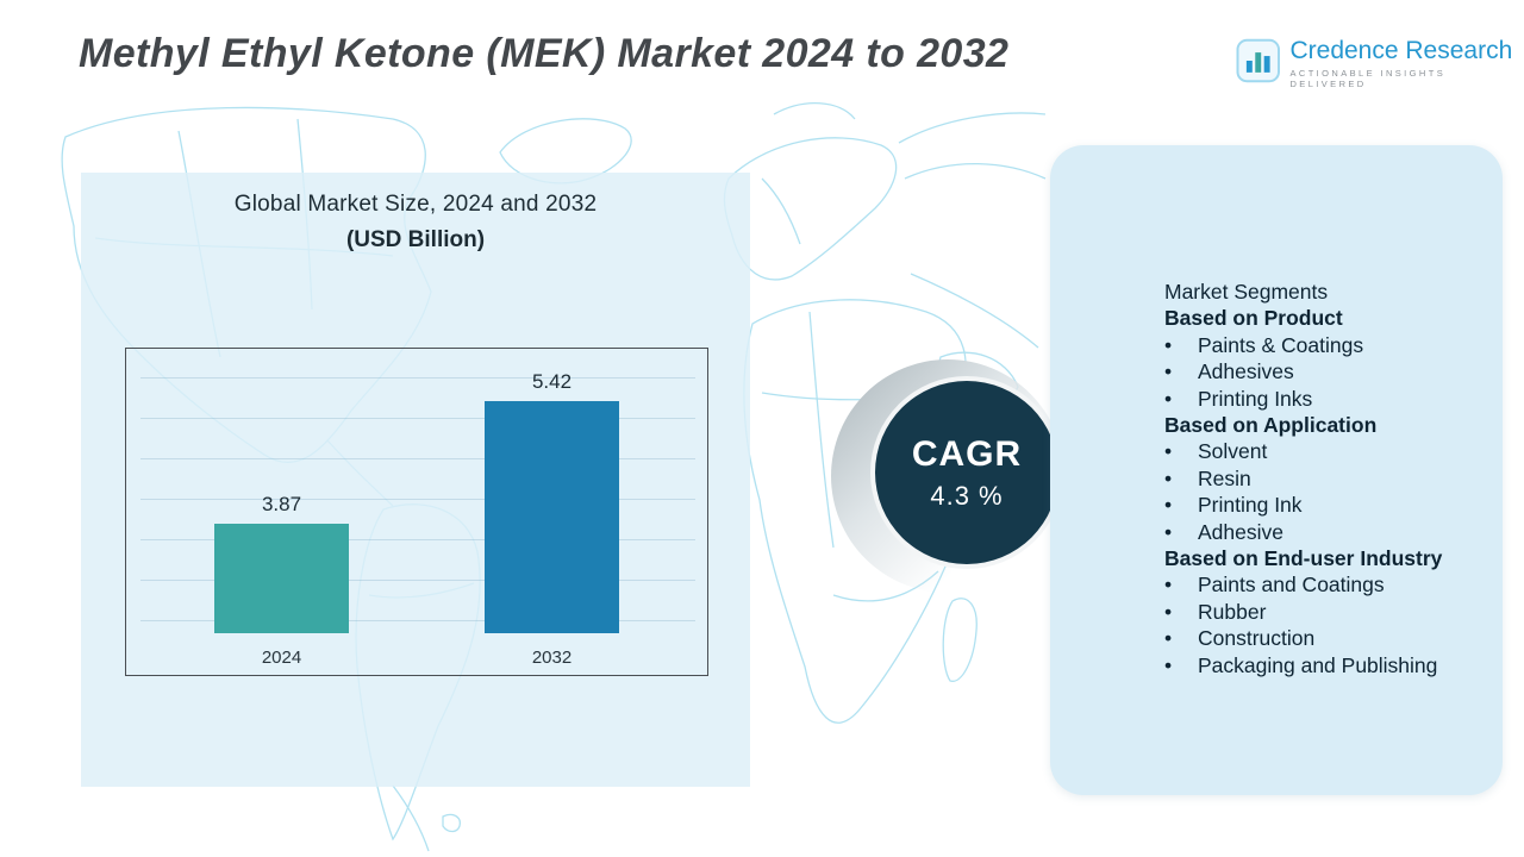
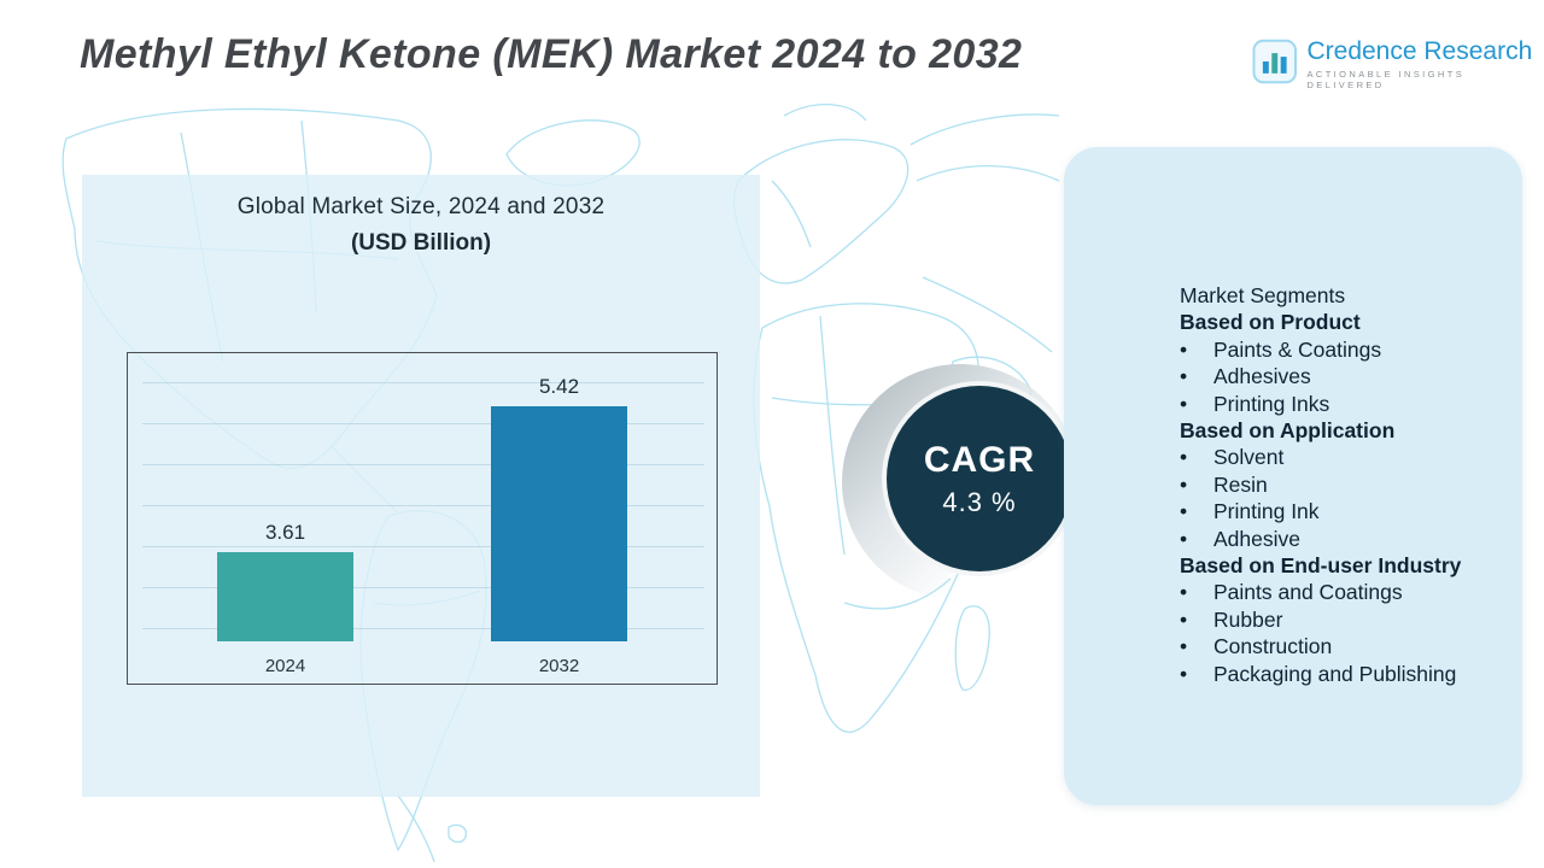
2024: 3.87 -> 3.61
